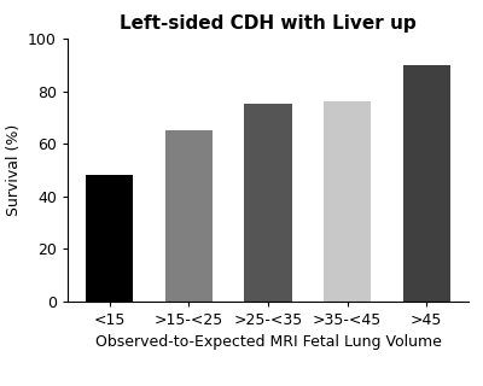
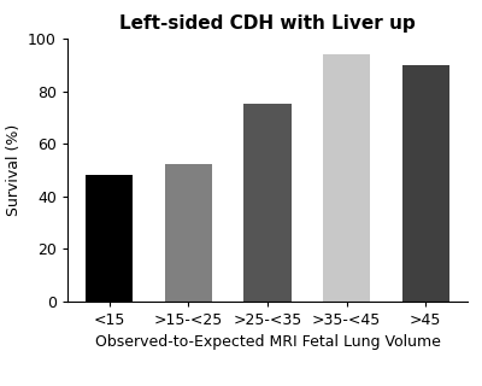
>15-<25: 65 -> 52
>35-<45: 76 -> 94
